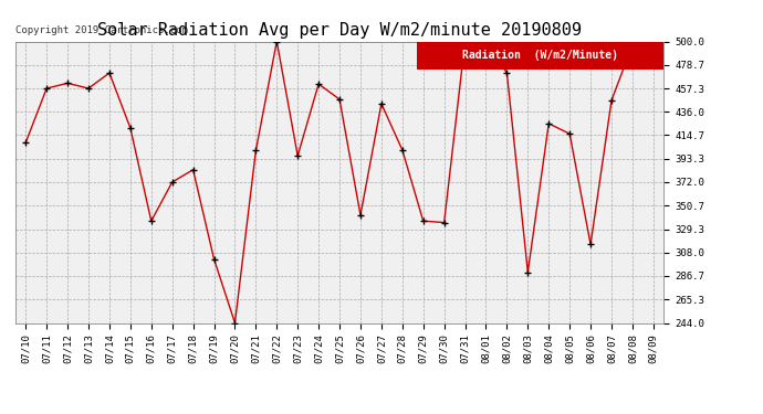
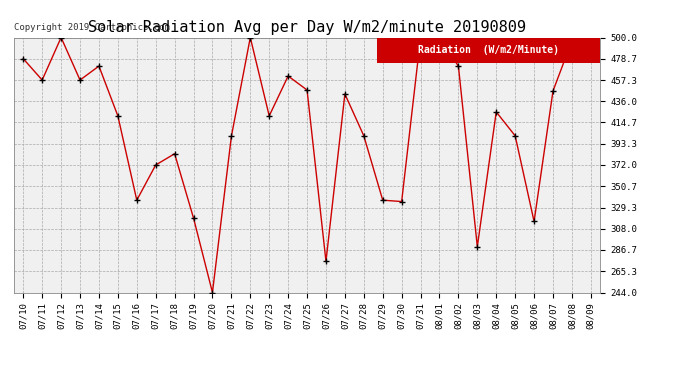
07/10: 408 -> 479
07/12: 462 -> 500
07/19: 302 -> 319
07/23: 396 -> 421
07/26: 342 -> 275
08/05: 416 -> 401
